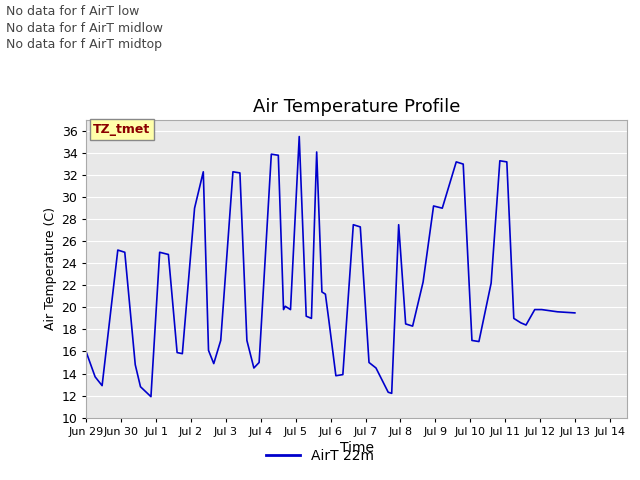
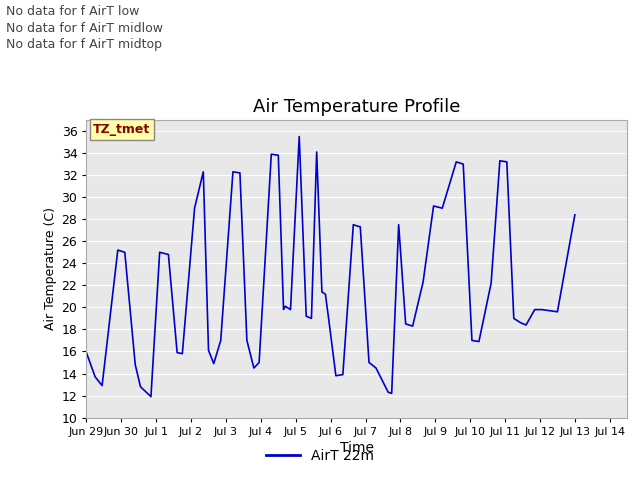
Jul 13: 19.5 -> 28.4
